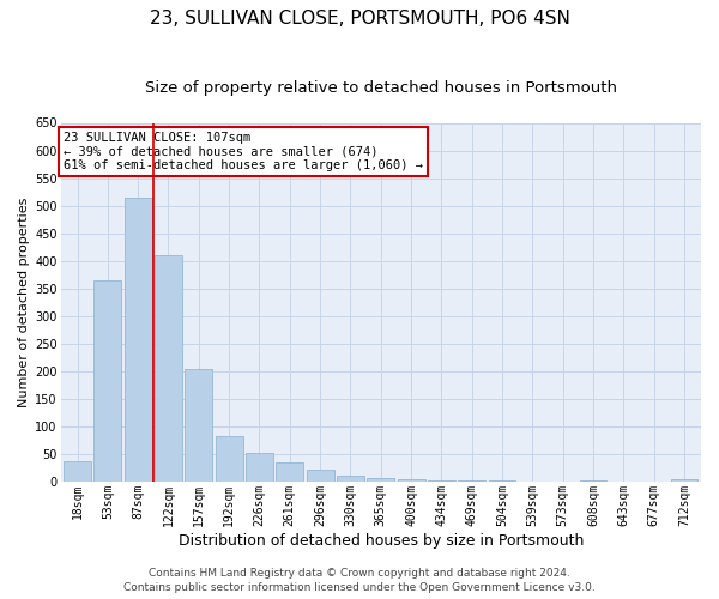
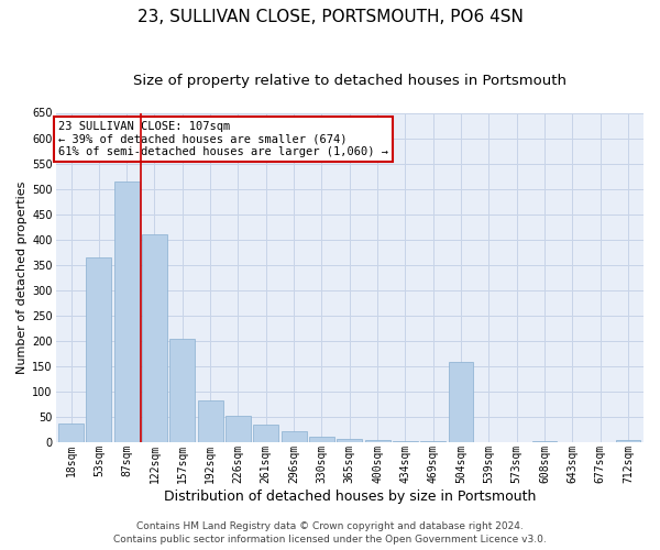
504sqm: 3 -> 160
